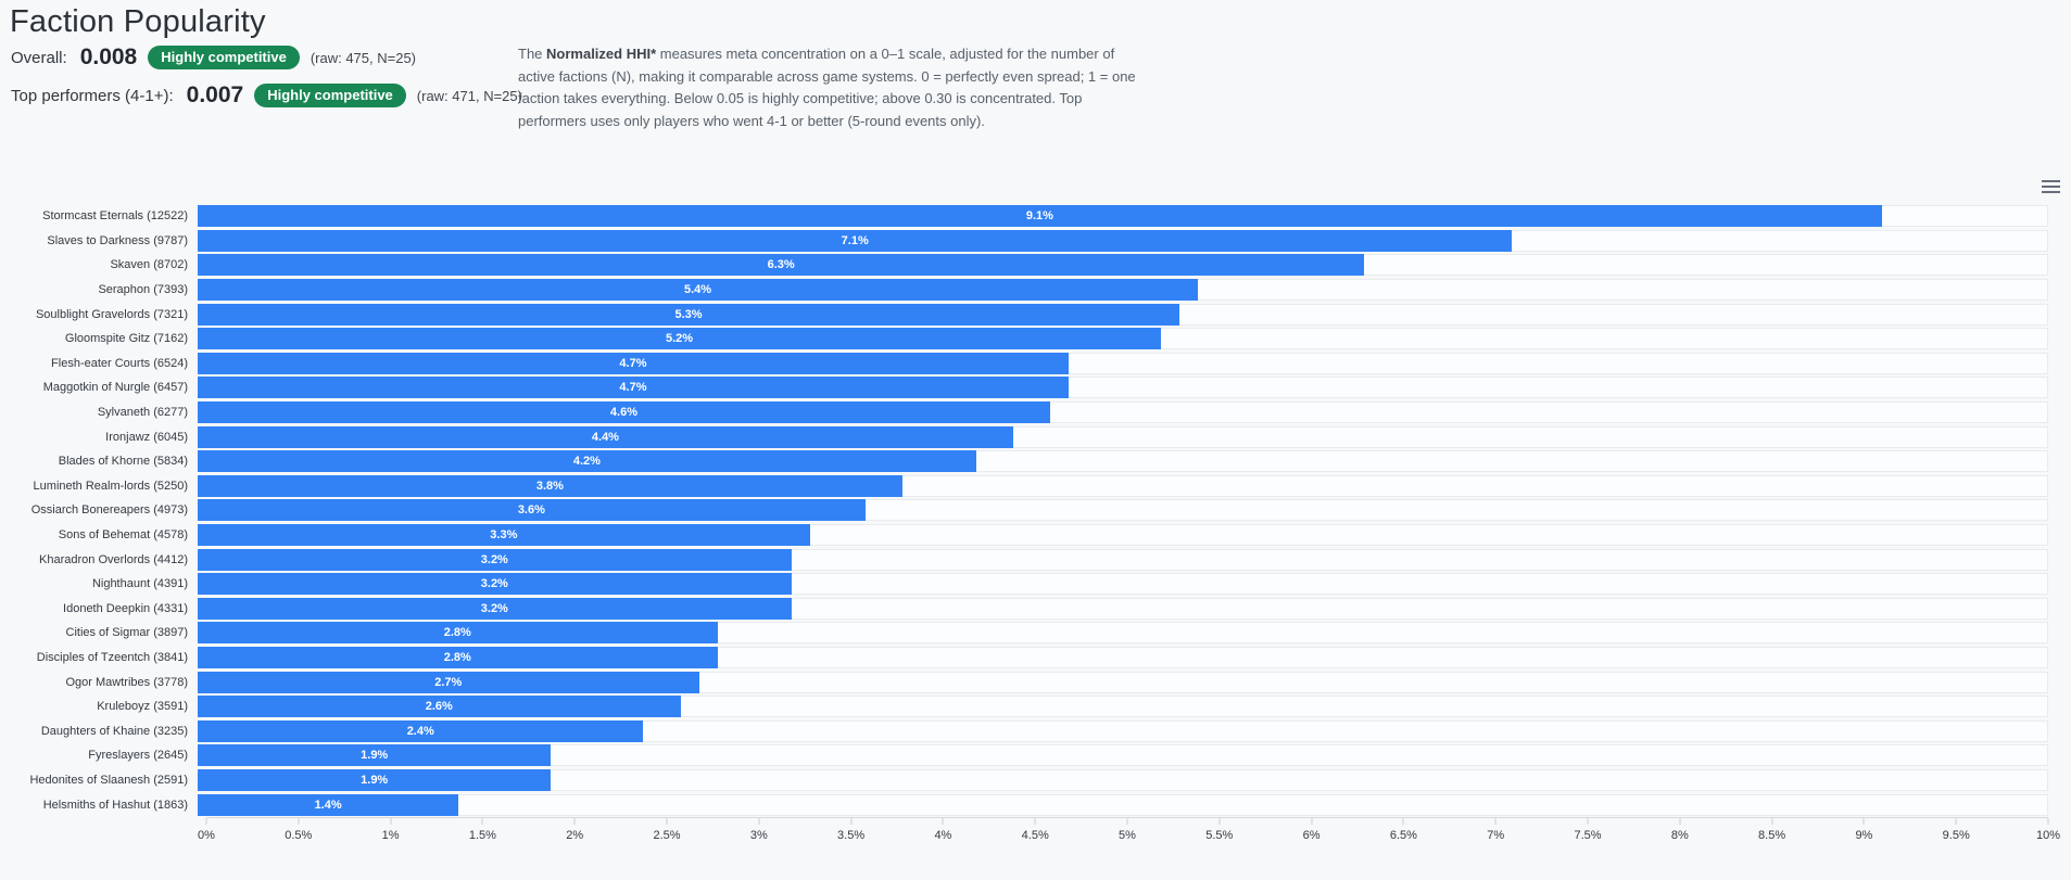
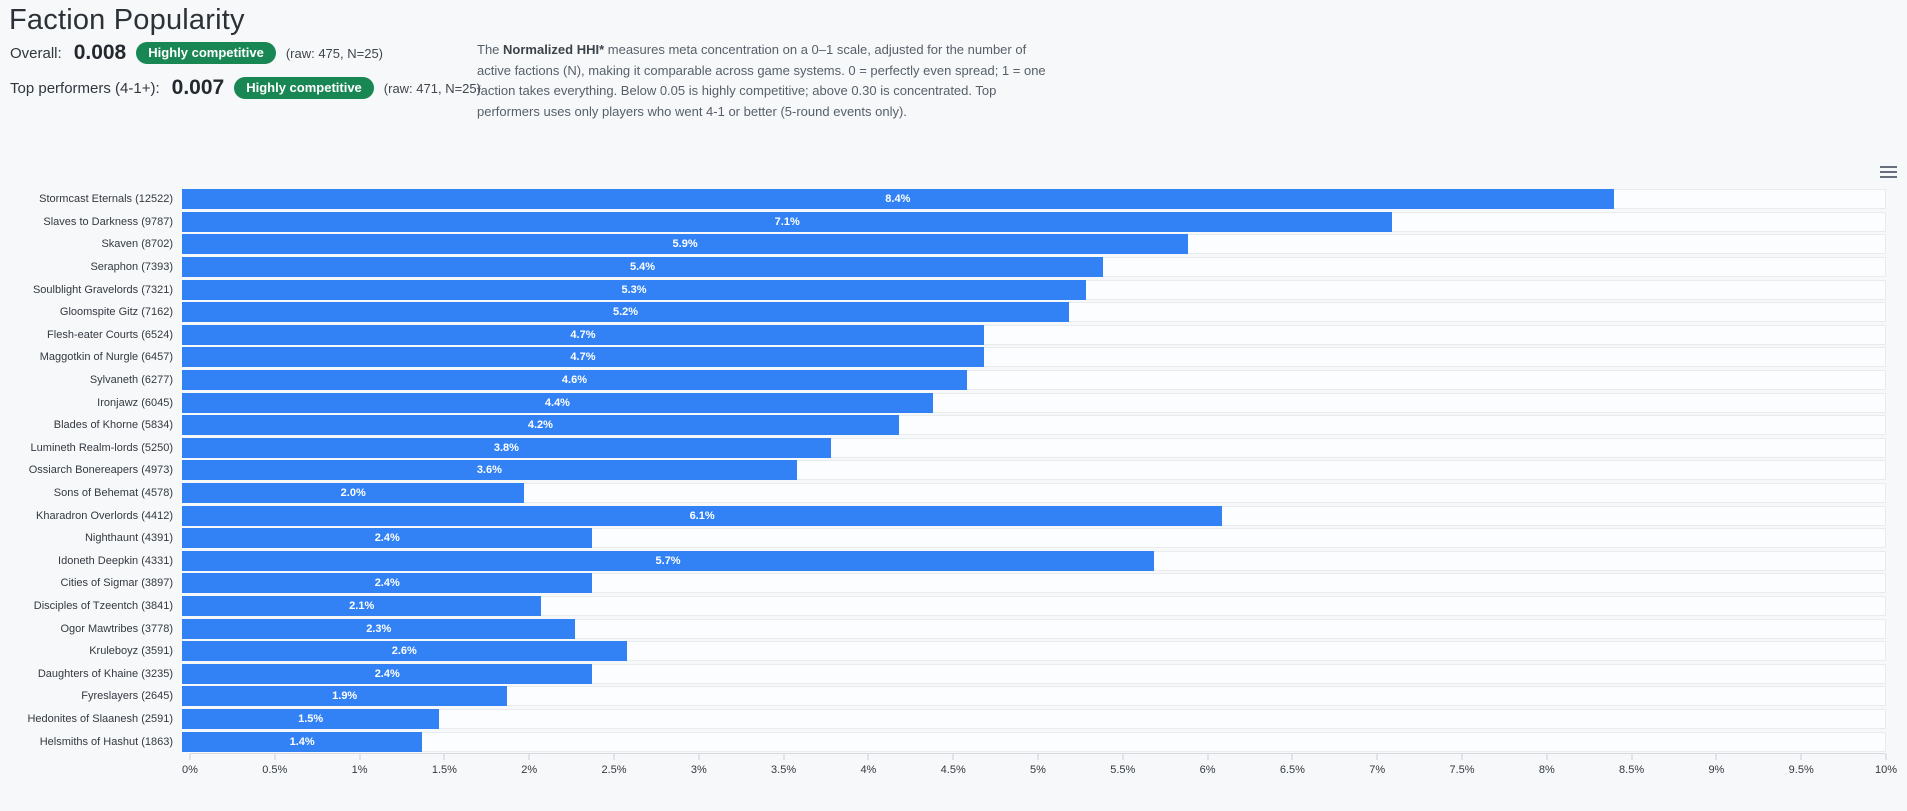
Stormcast Eternals (12522): 9.1% -> 8.4%
Skaven (8702): 6.3% -> 5.9%
Sons of Behemat (4578): 3.3% -> 2.0%
Kharadron Overlords (4412): 3.2% -> 6.1%
Nighthaunt (4391): 3.2% -> 2.4%
Idoneth Deepkin (4331): 3.2% -> 5.7%
Cities of Sigmar (3897): 2.8% -> 2.4%
Disciples of Tzeentch (3841): 2.8% -> 2.1%
Ogor Mawtribes (3778): 2.7% -> 2.3%
Hedonites of Slaanesh (2591): 1.9% -> 1.5%
